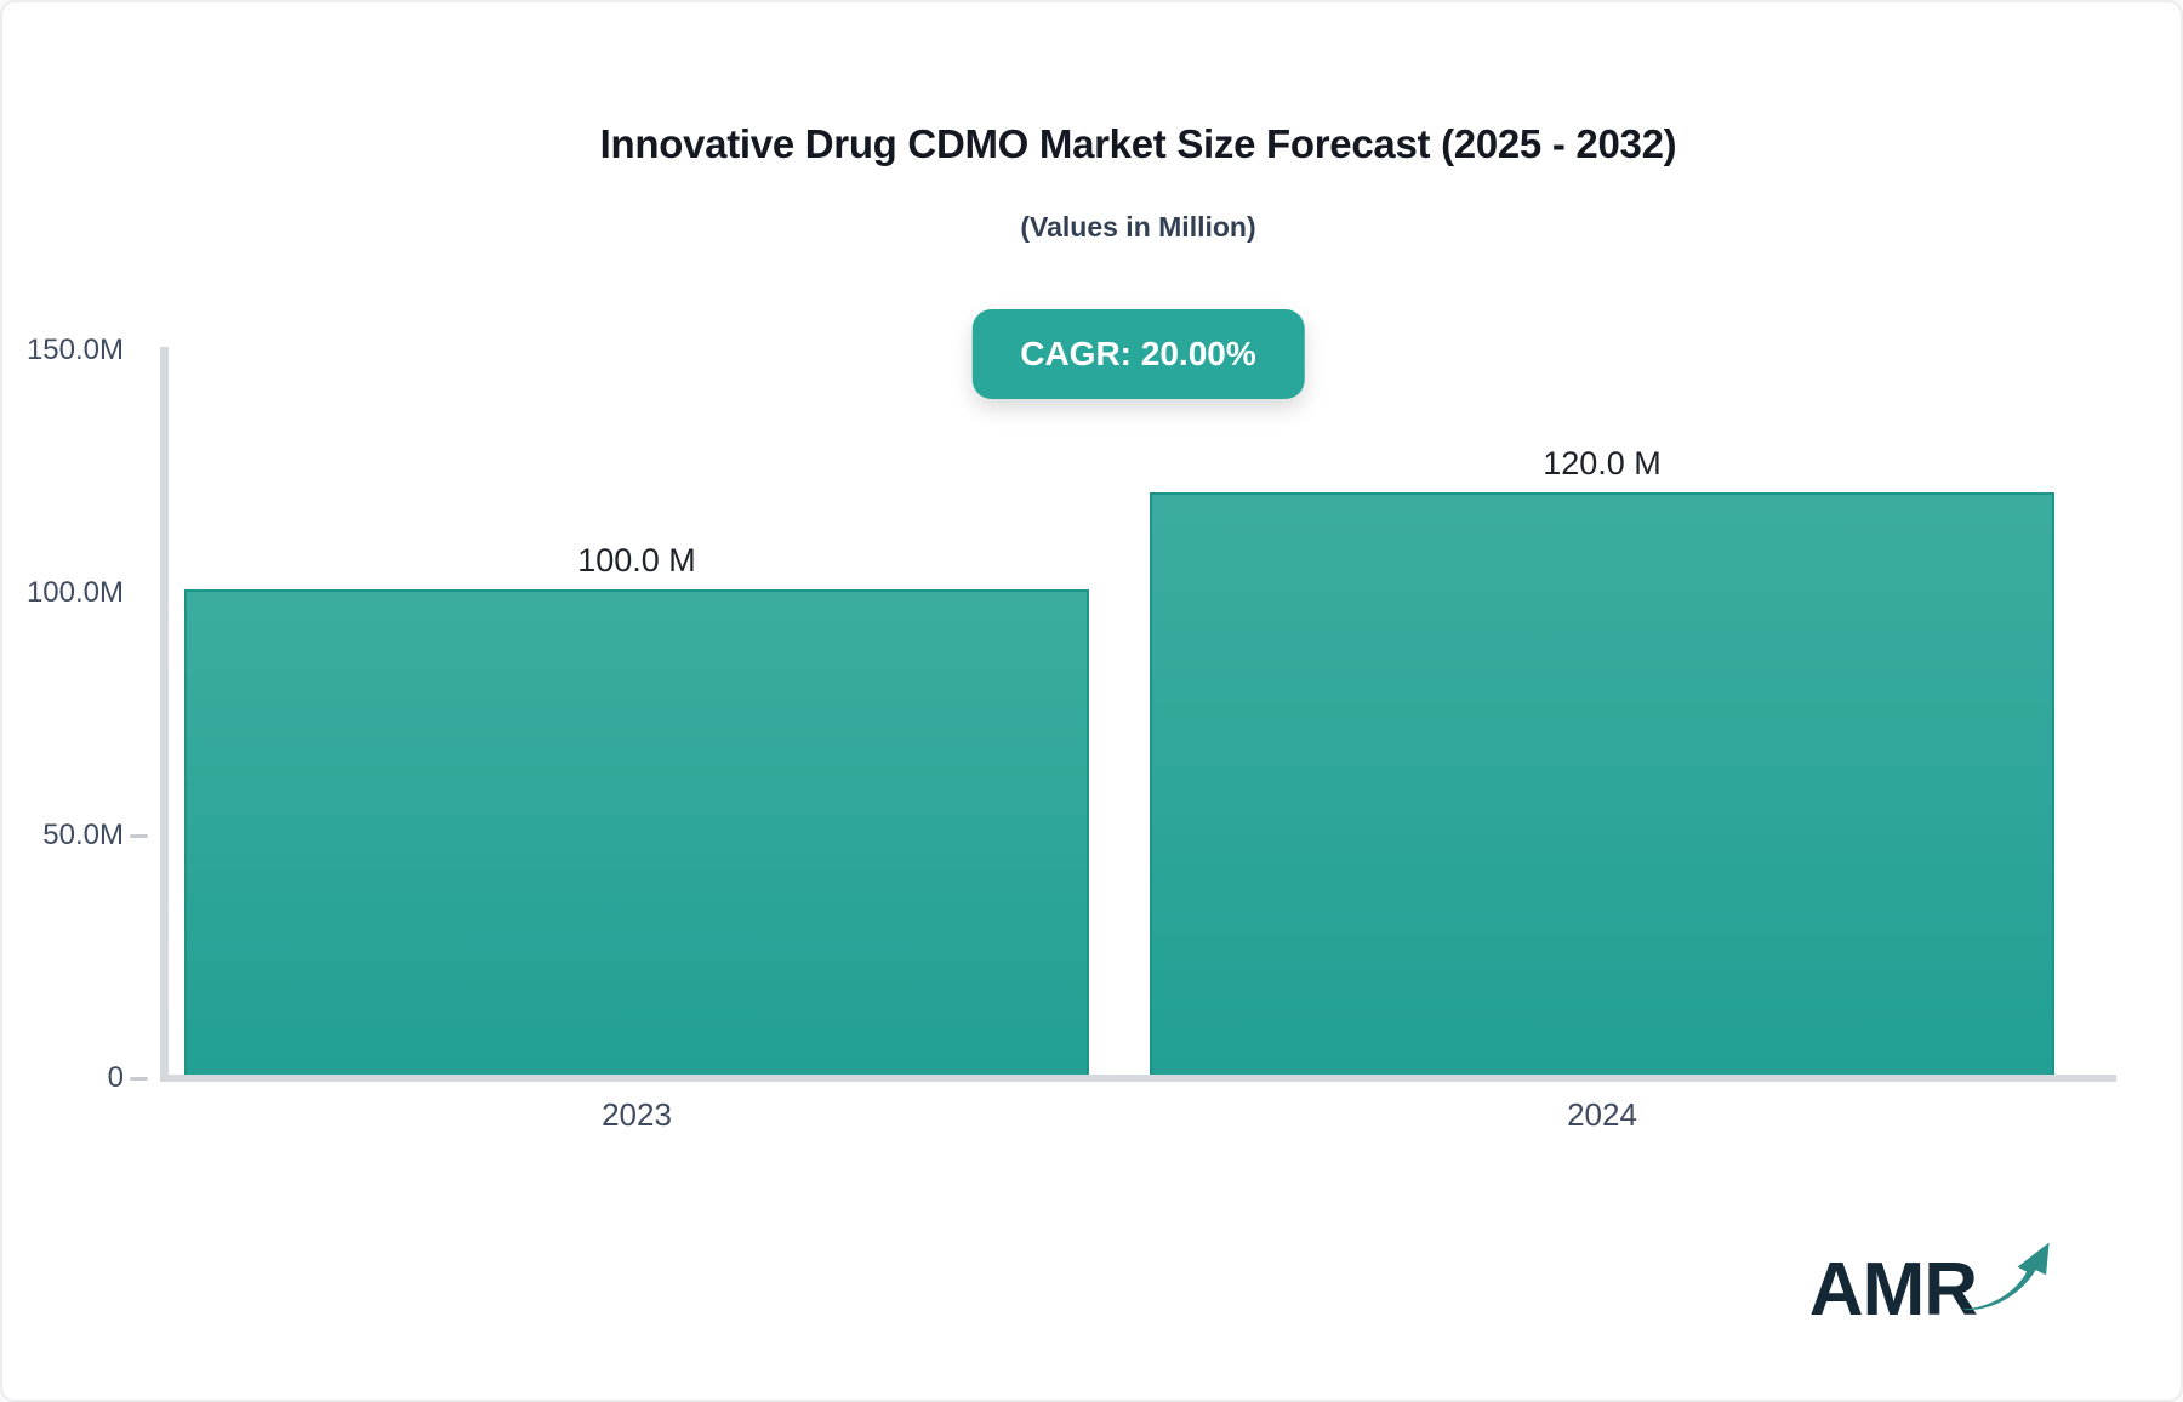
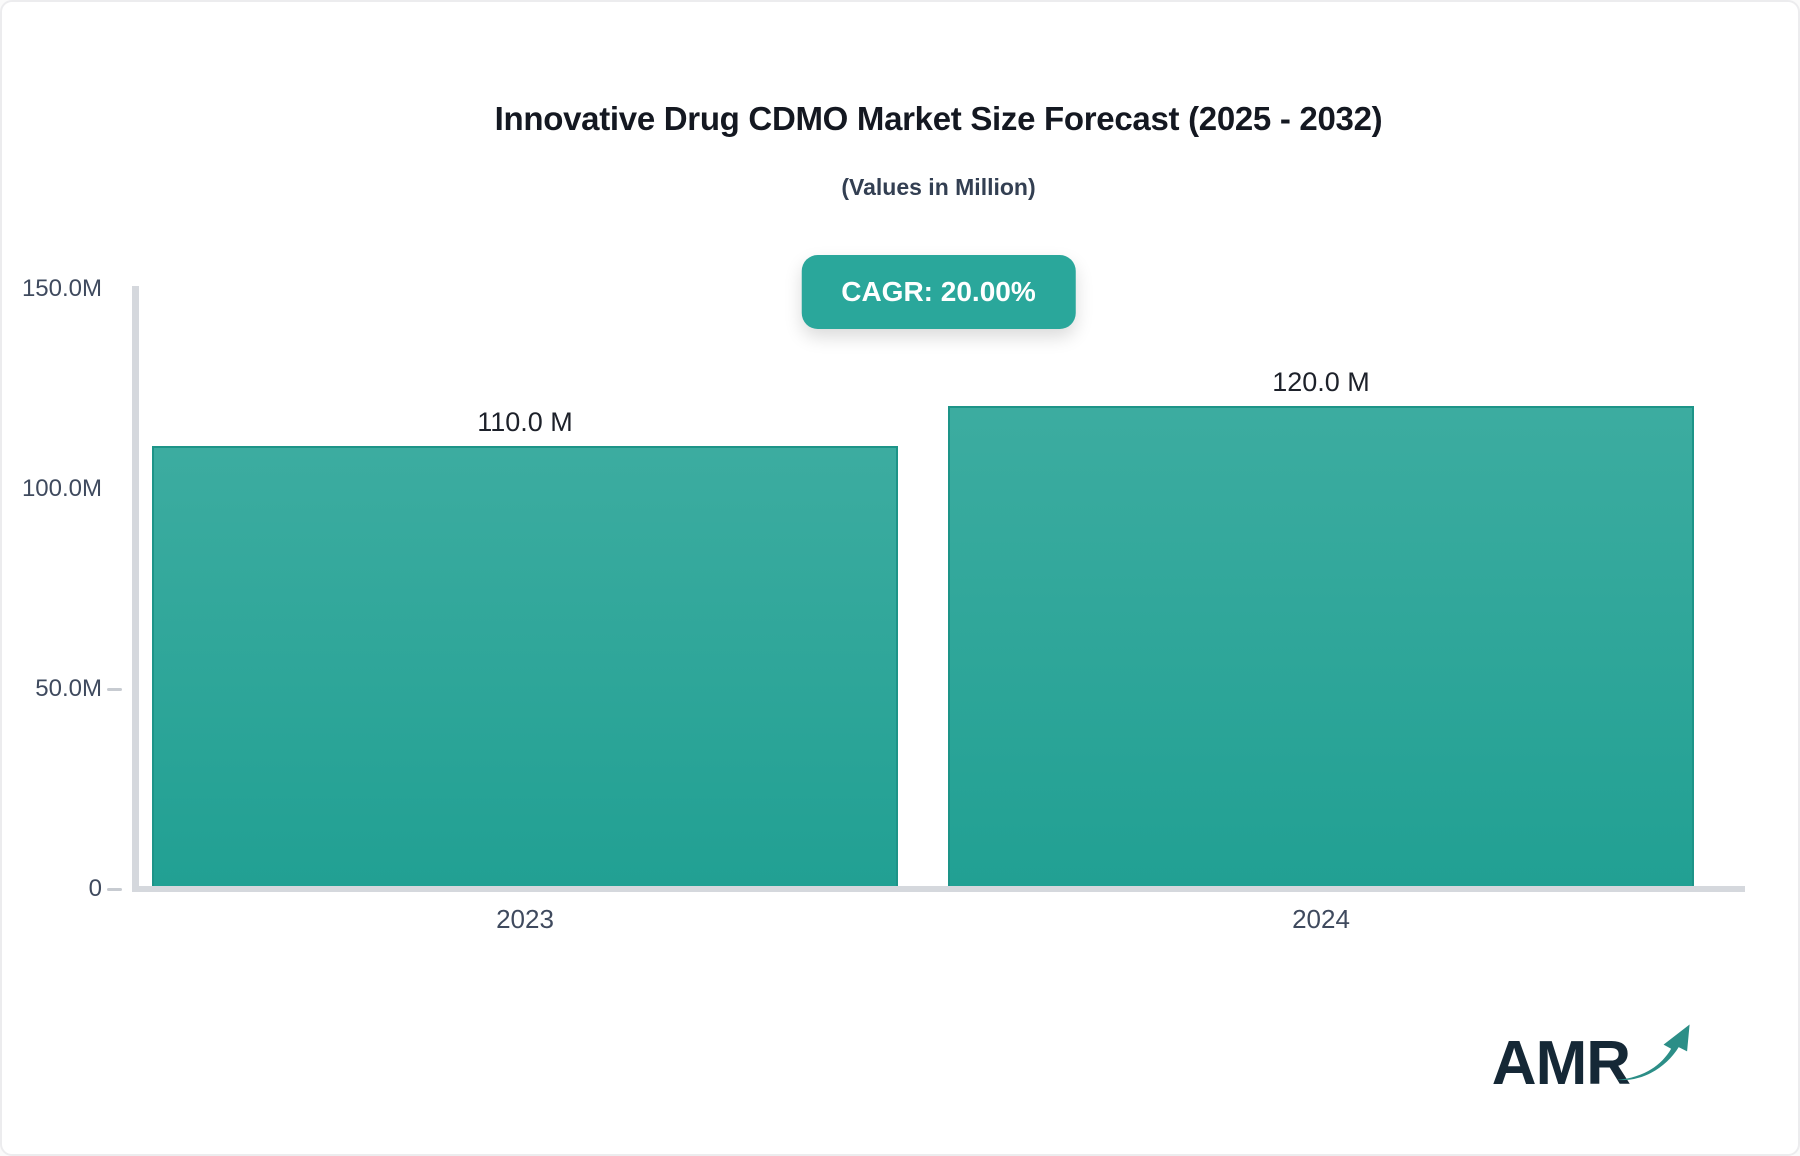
2023: 100.0 -> 110.0
